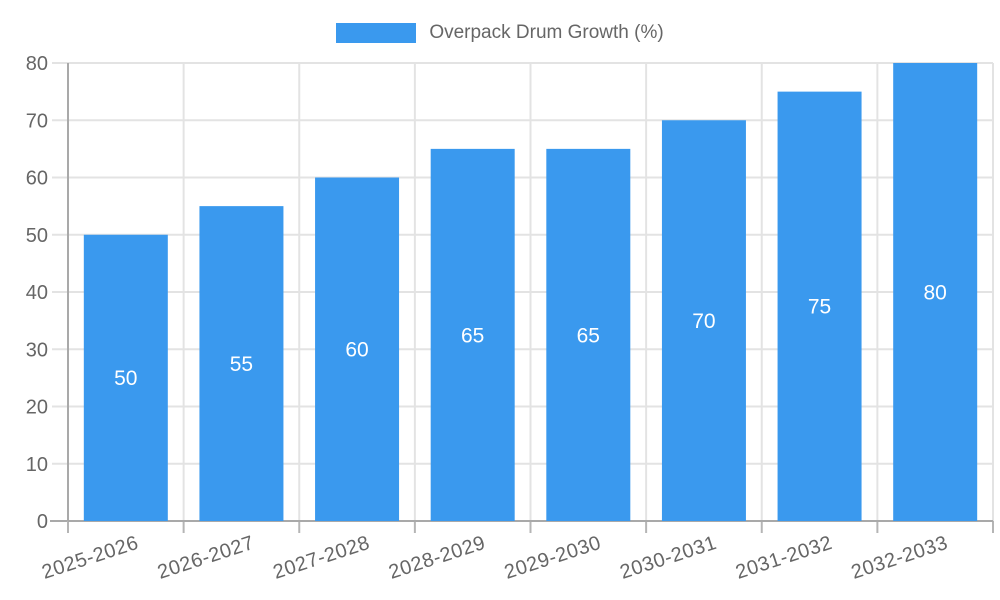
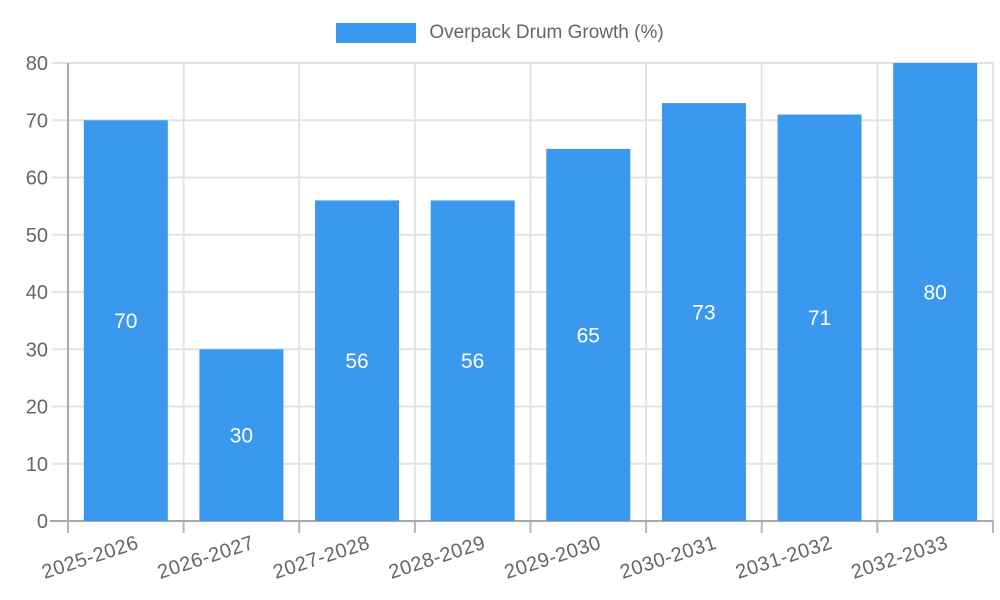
2025-2026: 50 -> 70
2026-2027: 55 -> 30
2027-2028: 60 -> 56
2028-2029: 65 -> 56
2030-2031: 70 -> 73
2031-2032: 75 -> 71
